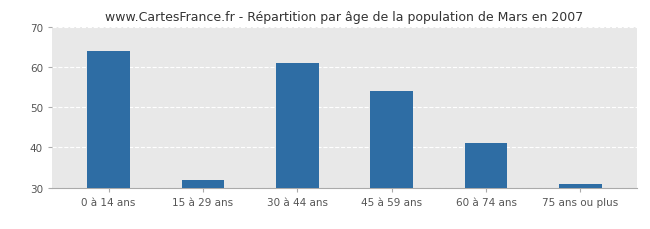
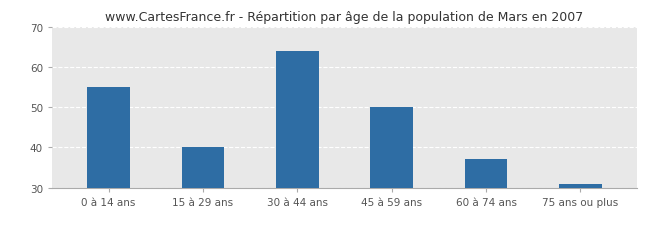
0 à 14 ans: 64 -> 55
15 à 29 ans: 32 -> 40
30 à 44 ans: 61 -> 64
45 à 59 ans: 54 -> 50
60 à 74 ans: 41 -> 37
